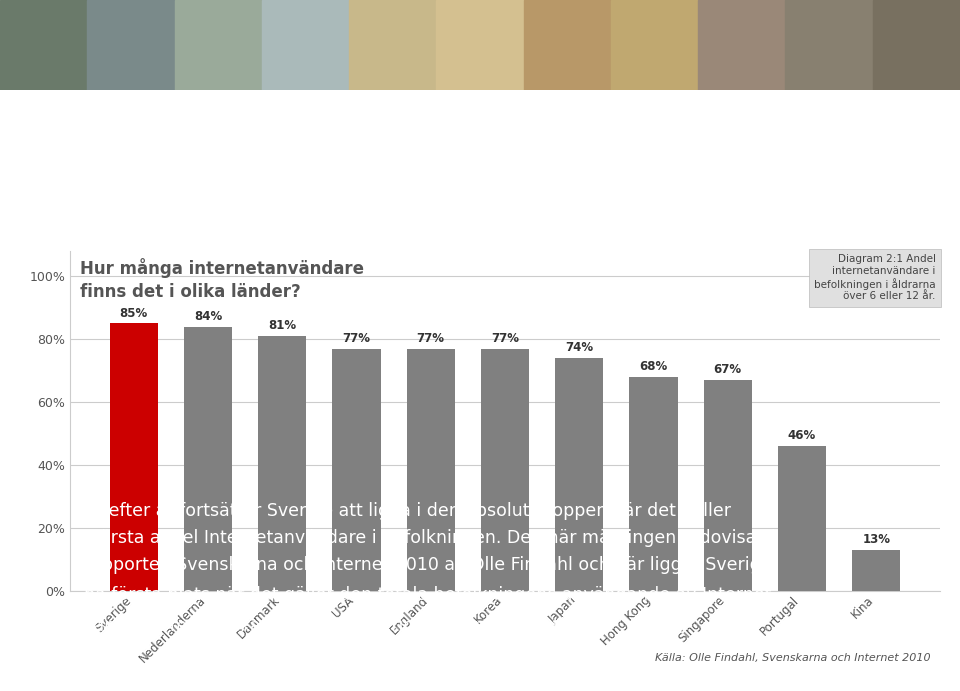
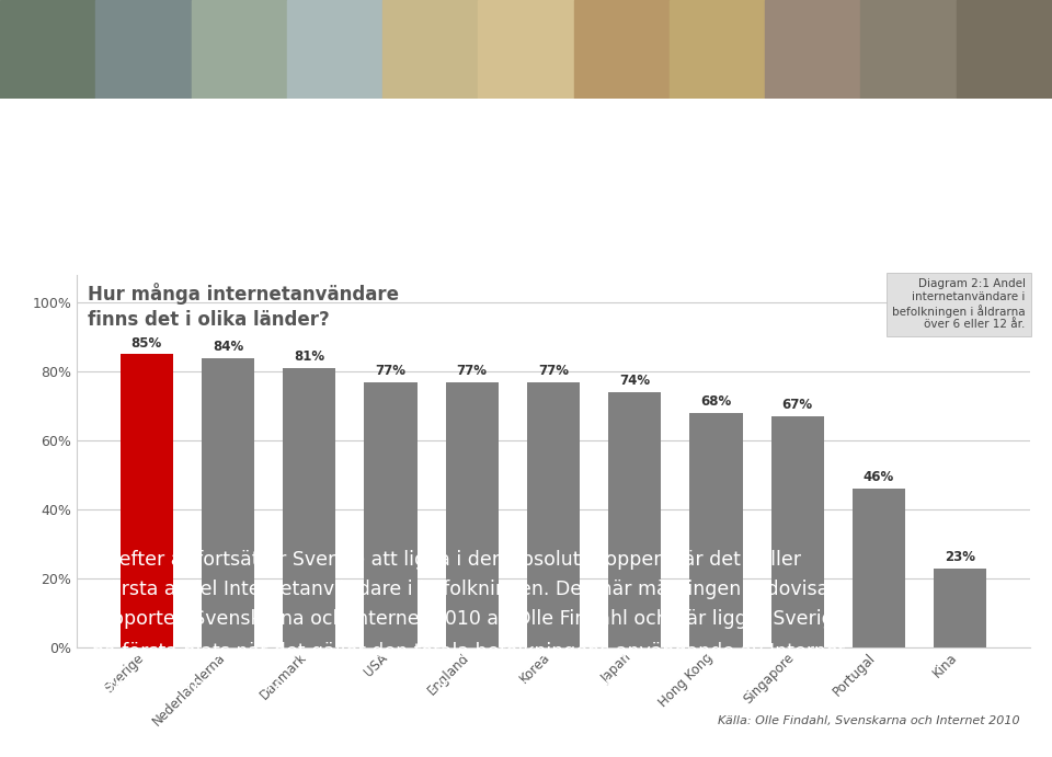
Kina: 13% -> 23%
